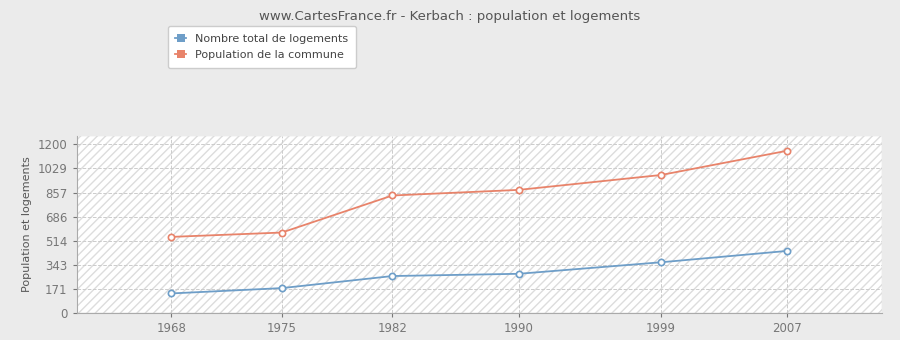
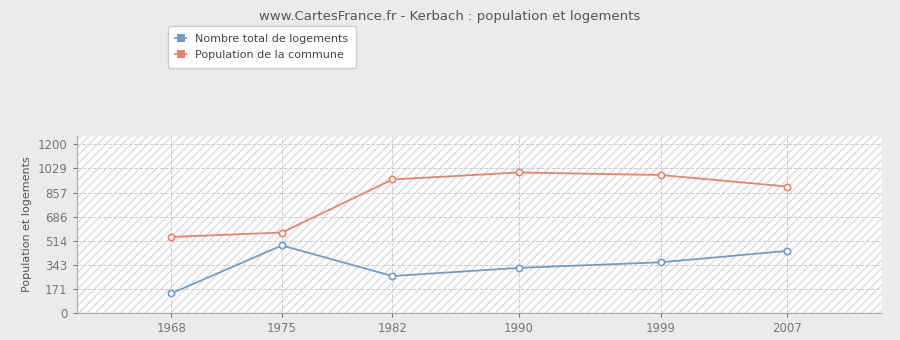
Nombre total de logements/1975: 180 -> 480
Population de la commune/1982: 840 -> 950
Nombre total de logements/1990: 280 -> 320
Population de la commune/1990: 880 -> 1000
Population de la commune/2007: 1160 -> 900
